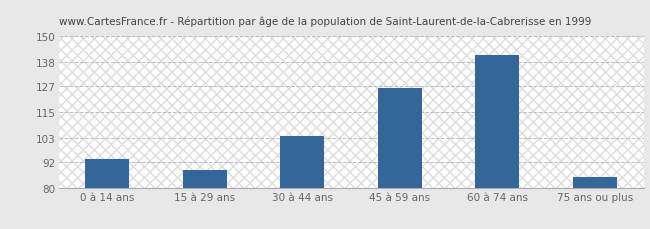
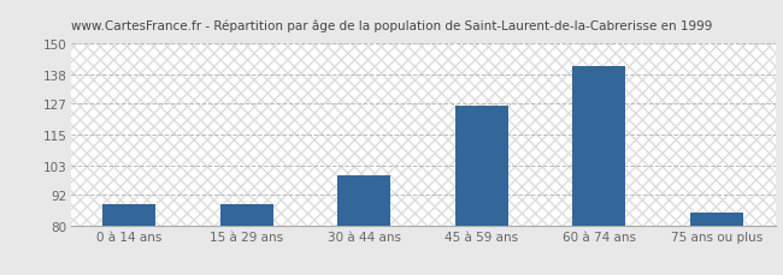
0 à 14 ans: 93 -> 88
30 à 44 ans: 104 -> 99
